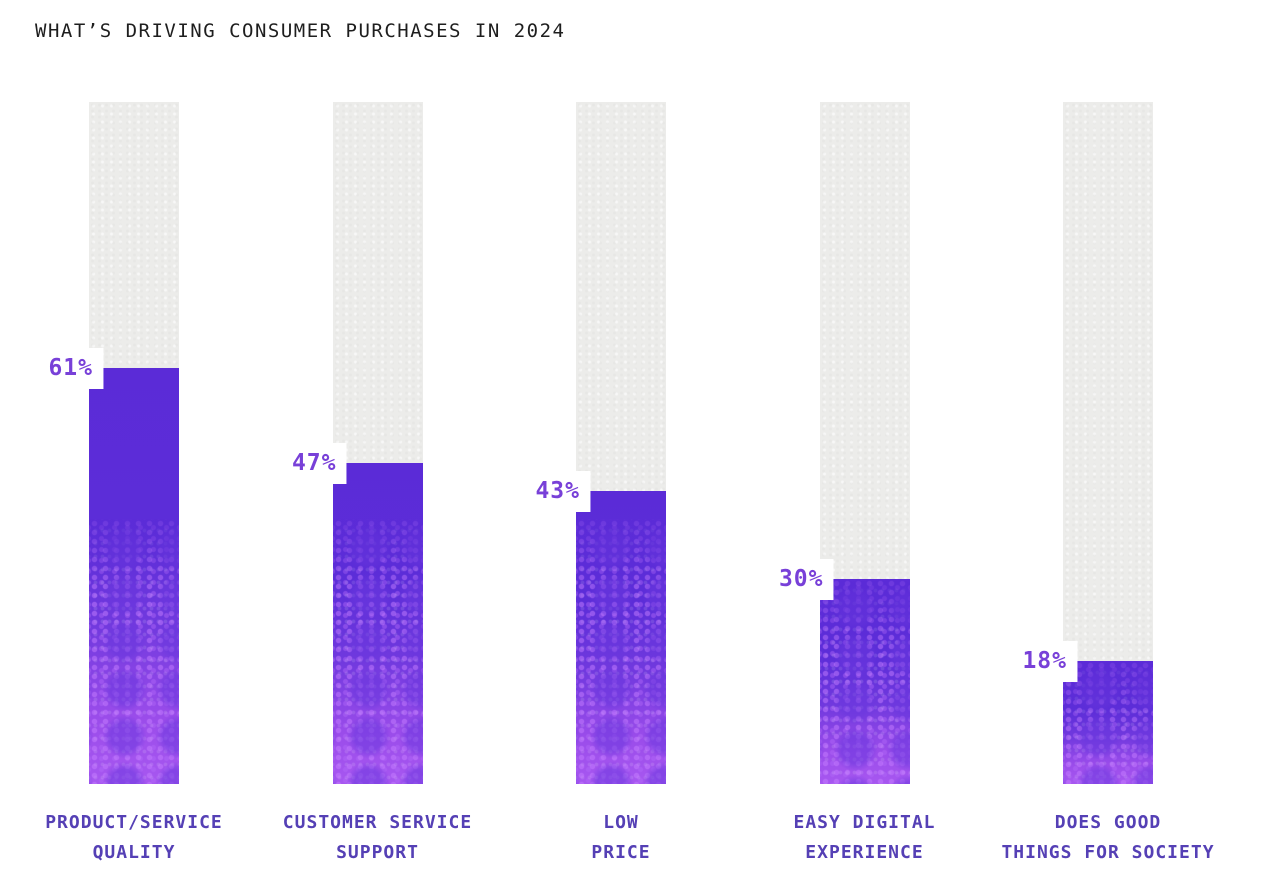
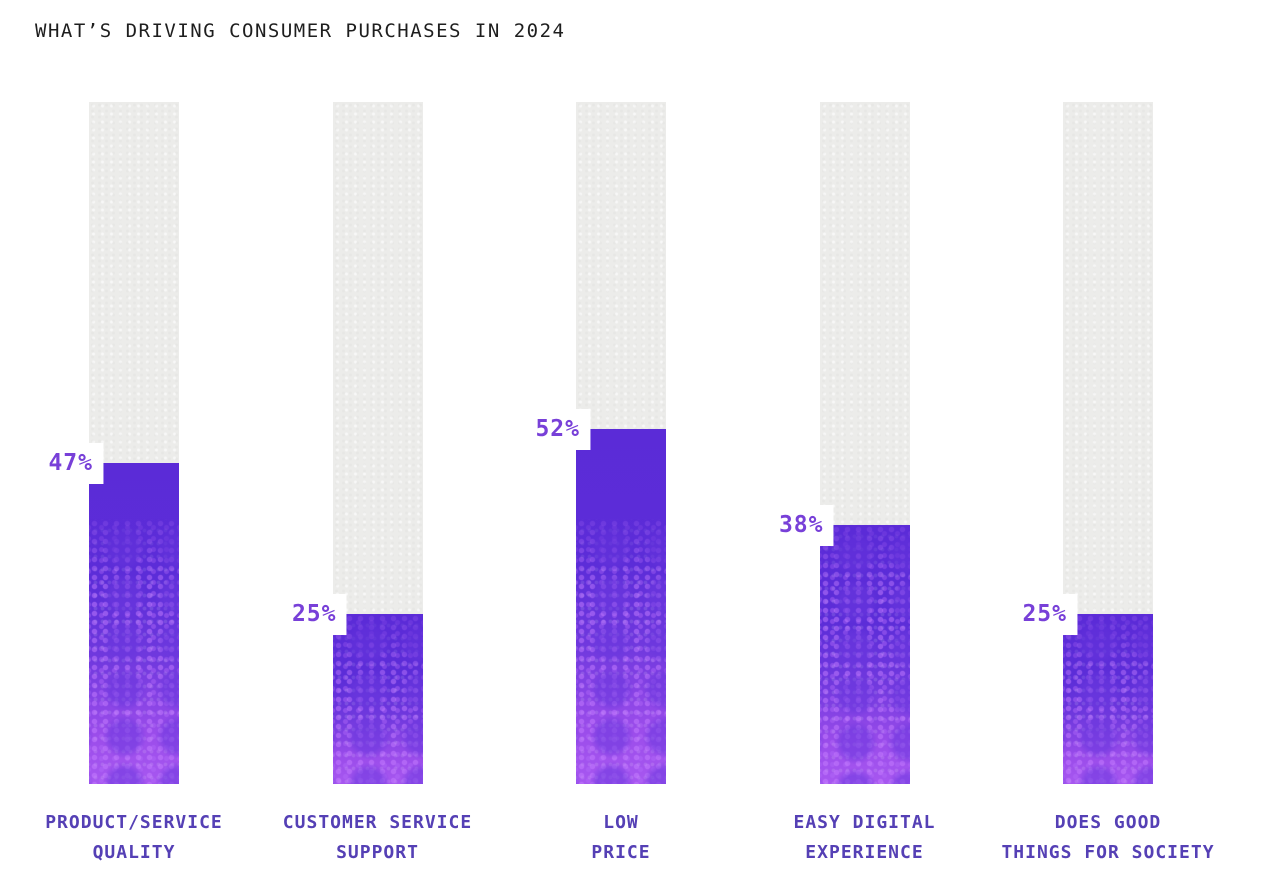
PRODUCT/SERVICE QUALITY: 61% -> 47%
CUSTOMER SERVICE SUPPORT: 47% -> 25%
LOW PRICE: 43% -> 52%
EASY DIGITAL EXPERIENCE: 30% -> 38%
DOES GOOD THINGS FOR SOCIETY: 18% -> 25%
